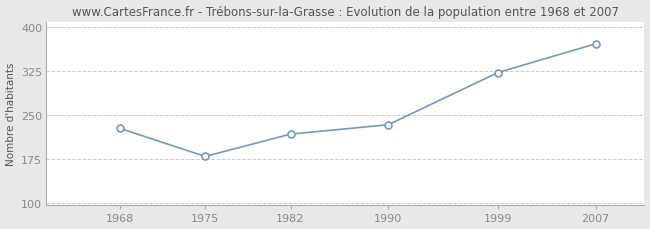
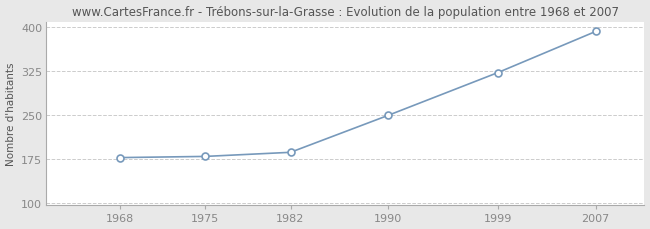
1968: 228 -> 178
1982: 218 -> 187
1990: 234 -> 250
2007: 372 -> 393
